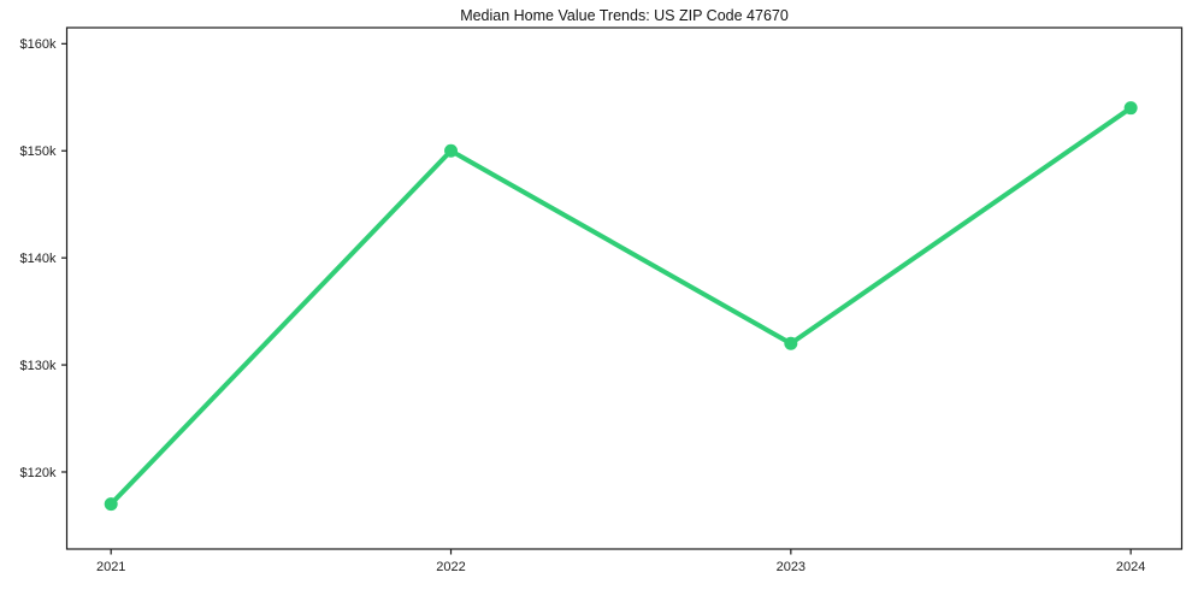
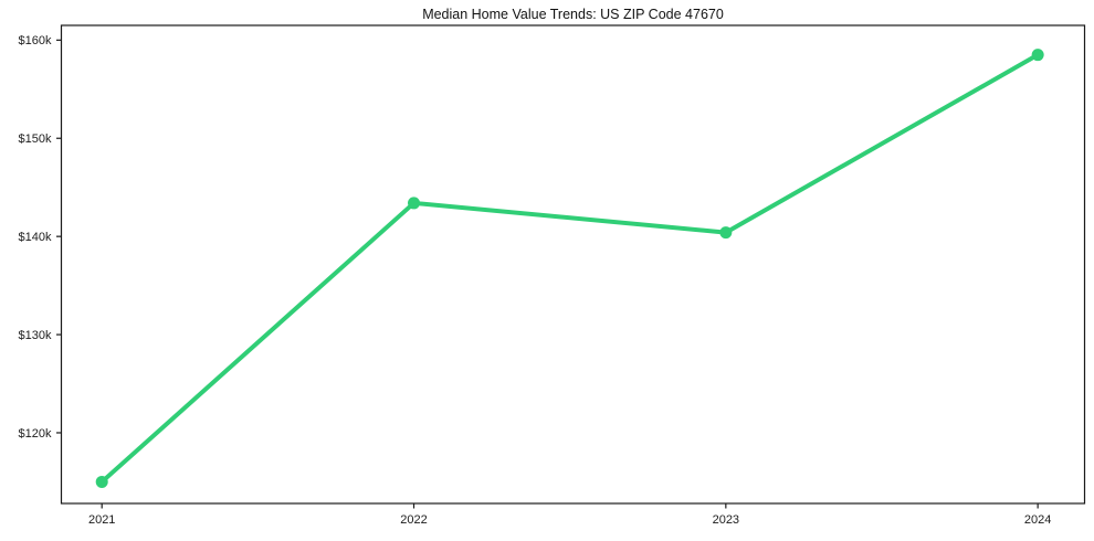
2021: $117k -> $115k
2022: $150k -> $143k
2023: $132k -> $140k
2024: $154k -> $158k
